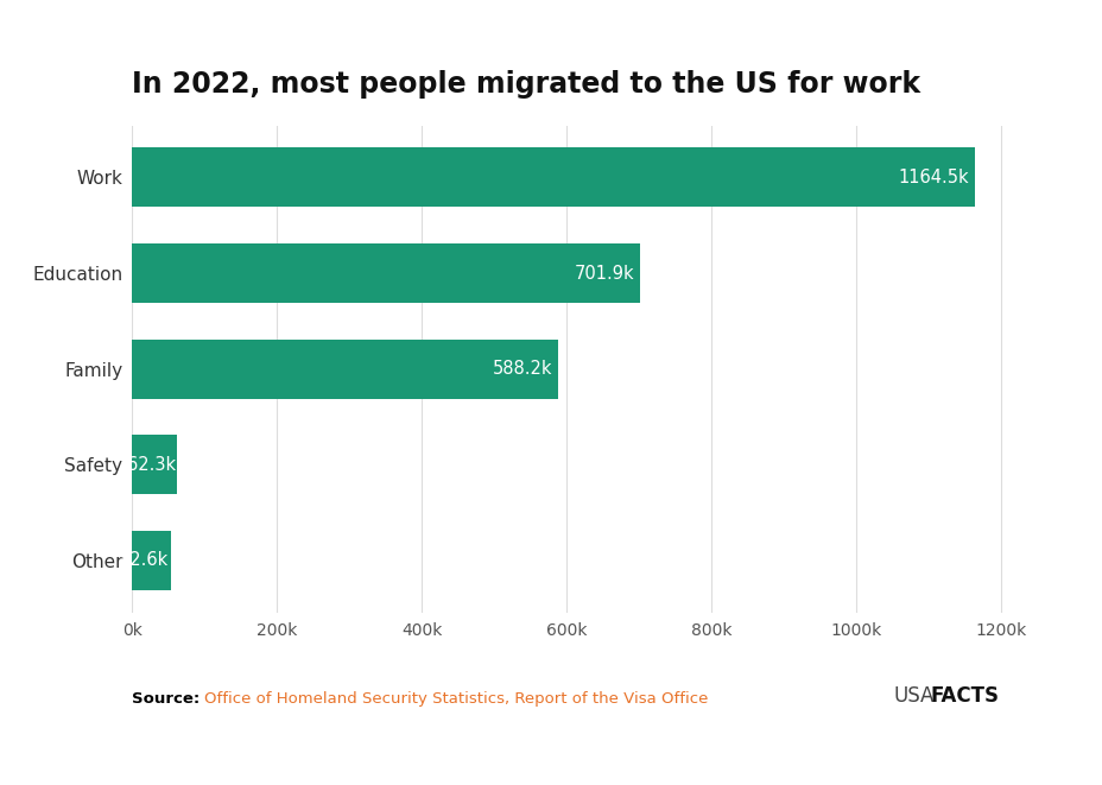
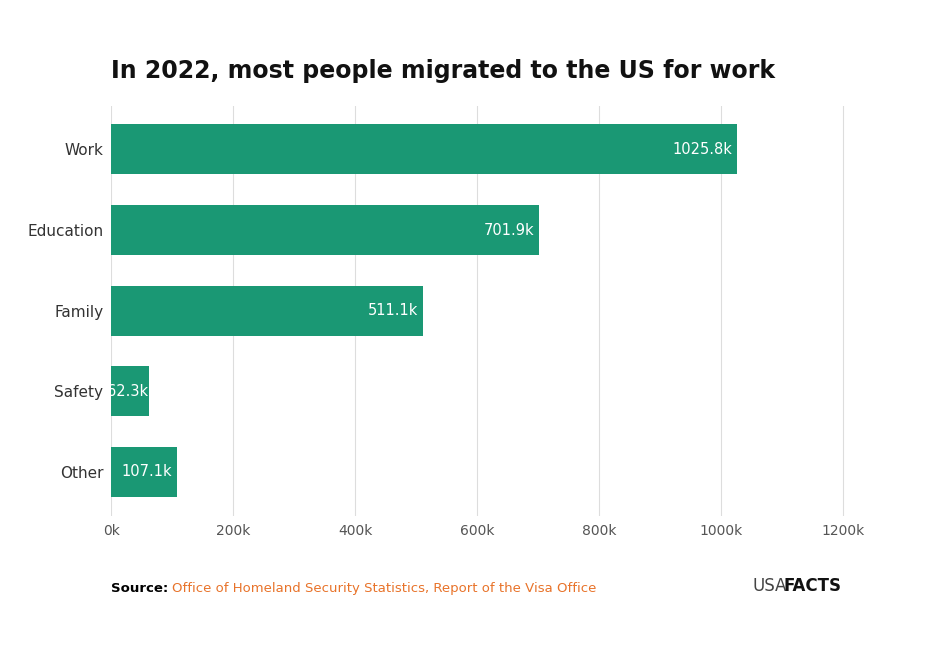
Work: 1164.5k -> 1025.8k
Family: 588.2k -> 511.1k
Other: 52.6k -> 107.1k
